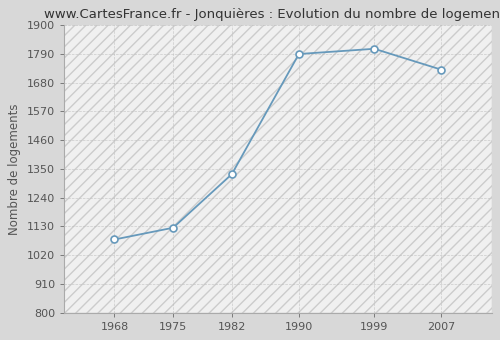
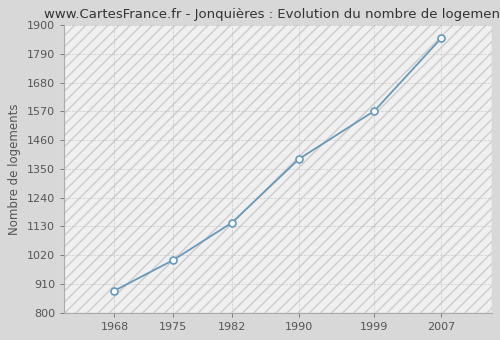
1968: 1080 -> 884
1975: 1125 -> 1001
1982: 1330 -> 1144
1990: 1790 -> 1388
1999: 1810 -> 1572
2007: 1730 -> 1851
